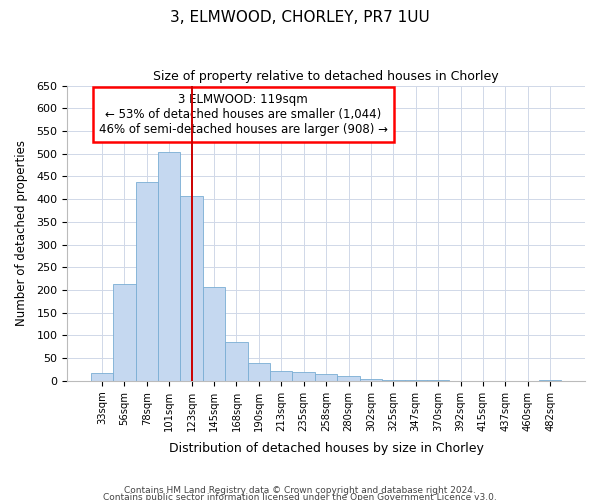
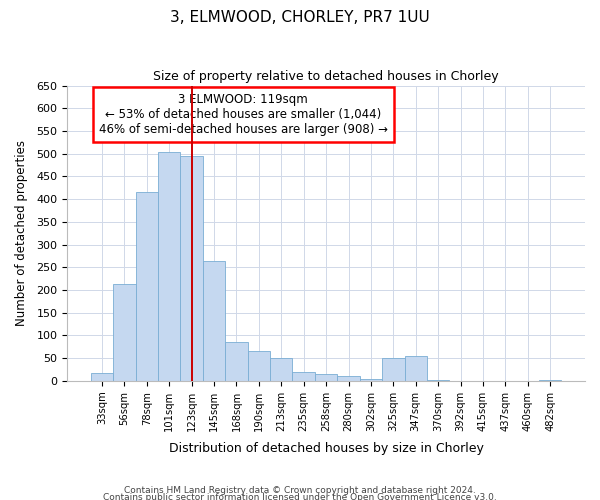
78sqm: 437 -> 415
123sqm: 408 -> 495
145sqm: 207 -> 265
190sqm: 40 -> 65
213sqm: 22 -> 50
325sqm: 1 -> 50
347sqm: 2 -> 55
